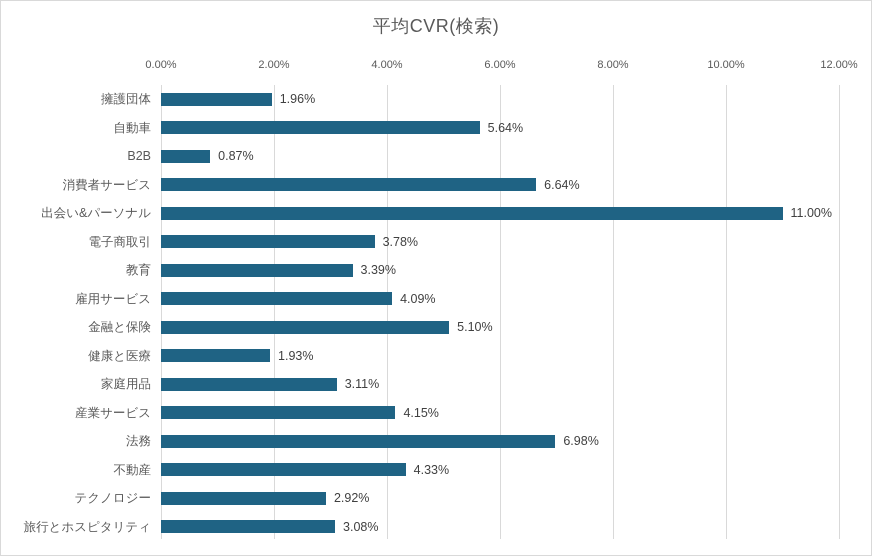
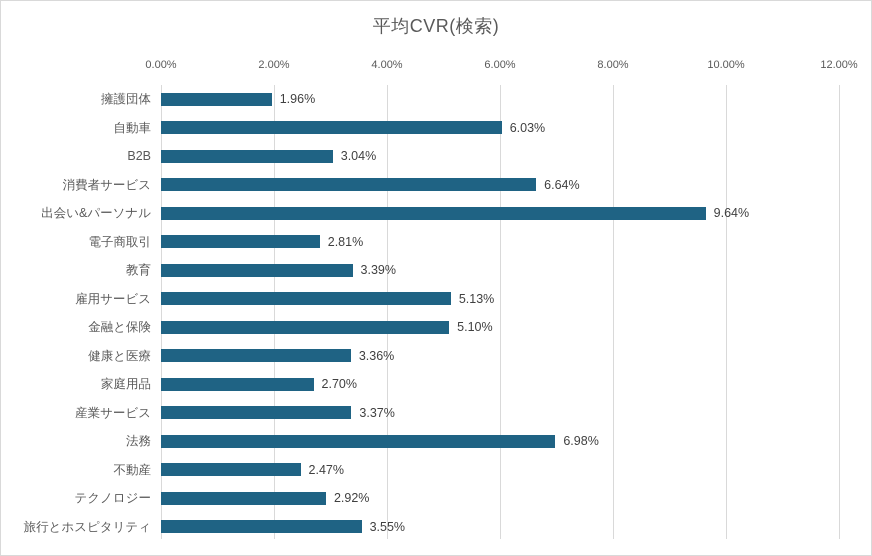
自動車: 5.64% -> 6.03%
B2B: 0.87% -> 3.04%
出会い&パーソナル: 11.00% -> 9.64%
電子商取引: 3.78% -> 2.81%
雇用サービス: 4.09% -> 5.13%
健康と医療: 1.93% -> 3.36%
家庭用品: 3.11% -> 2.70%
産業サービス: 4.15% -> 3.37%
不動産: 4.33% -> 2.47%
旅行とホスピタリティ: 3.08% -> 3.55%
